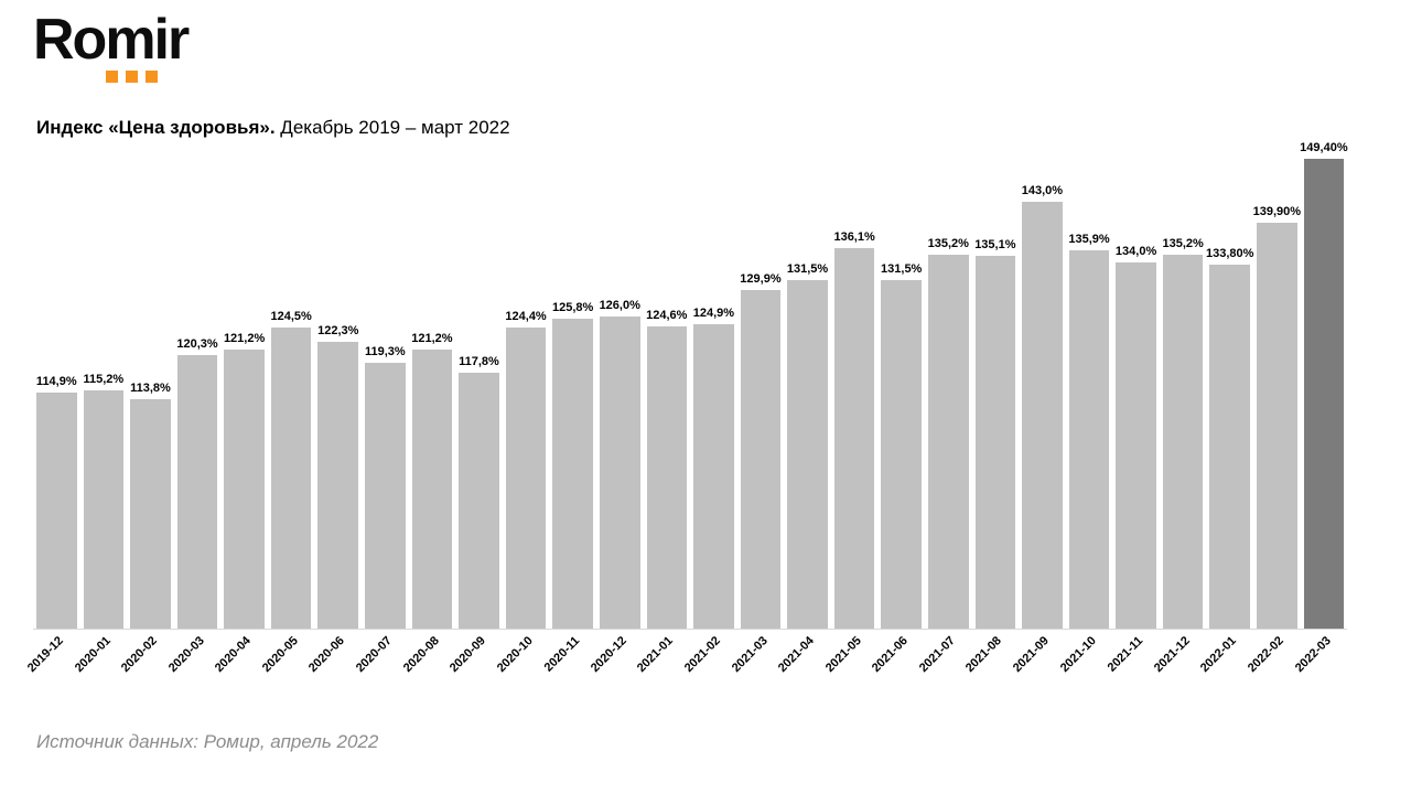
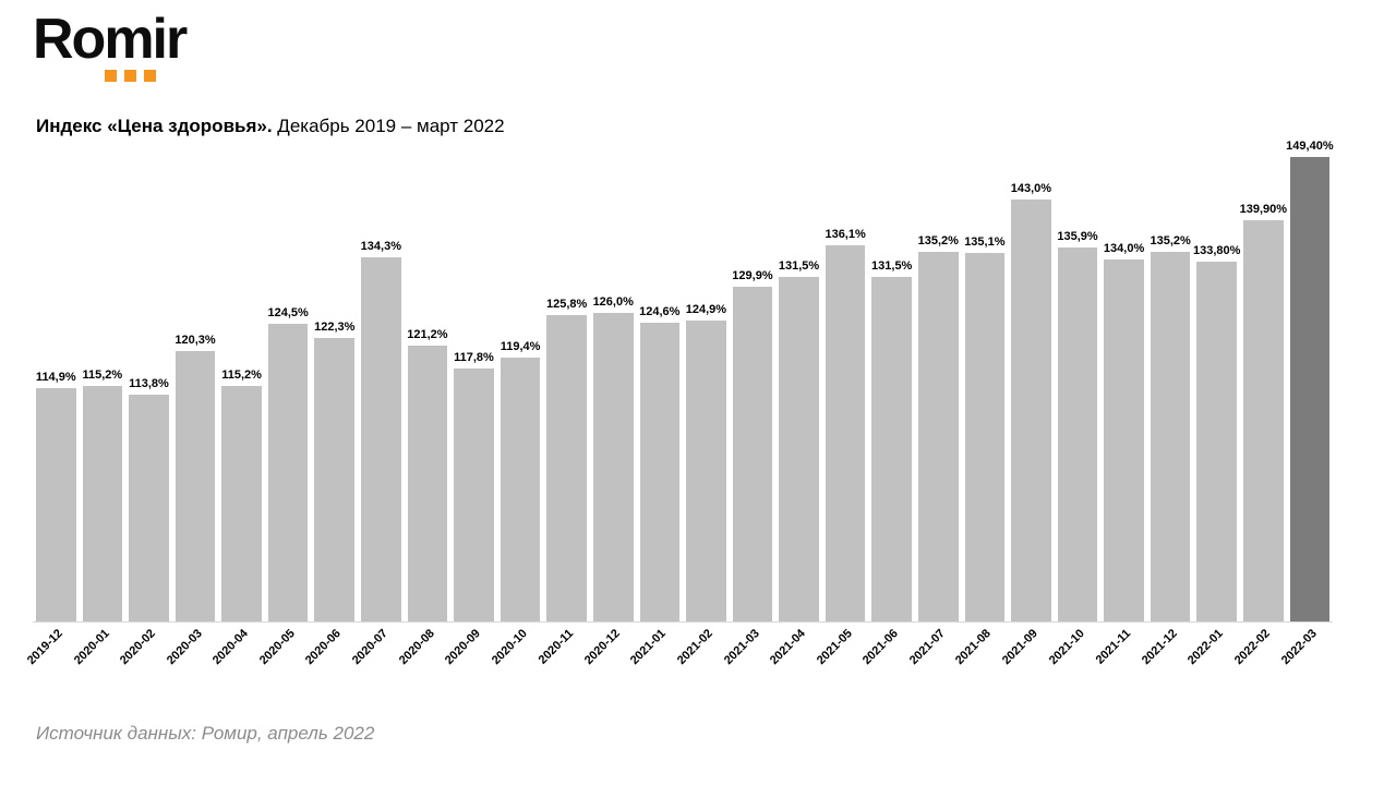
2020-04: 121,2% -> 115,2%
2020-07: 119,3% -> 134,3%
2020-10: 124,4% -> 119,4%
